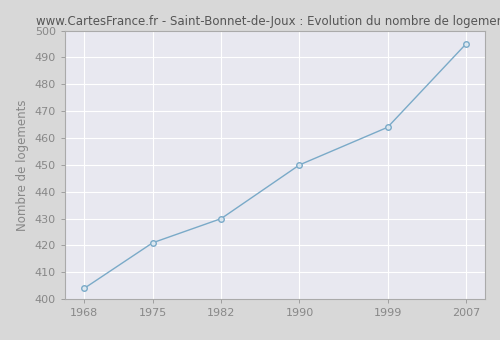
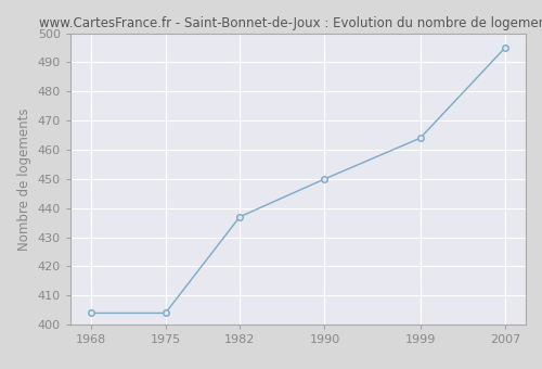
1975: 421 -> 404
1982: 430 -> 437
